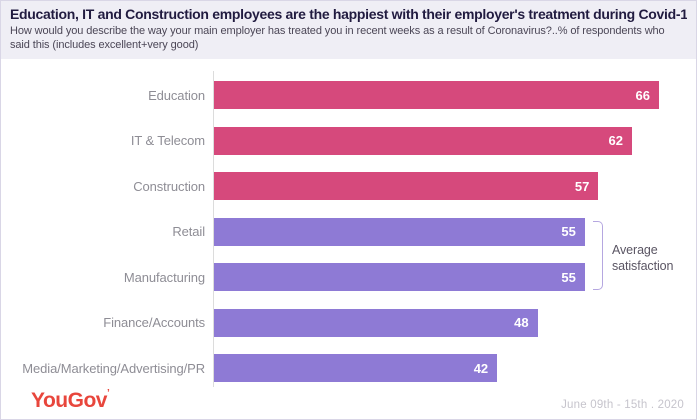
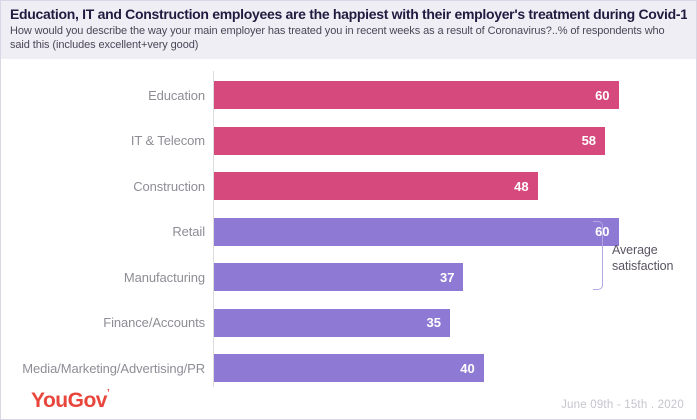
Education: 66 -> 60
IT & Telecom: 62 -> 58
Construction: 57 -> 48
Retail: 55 -> 60
Manufacturing: 55 -> 37
Finance/Accounts: 48 -> 35
Media/Marketing/Advertising/PR: 42 -> 40
